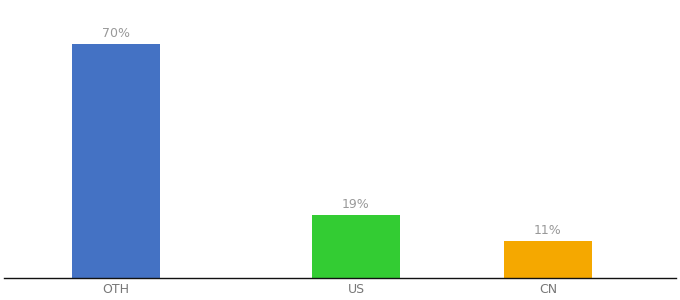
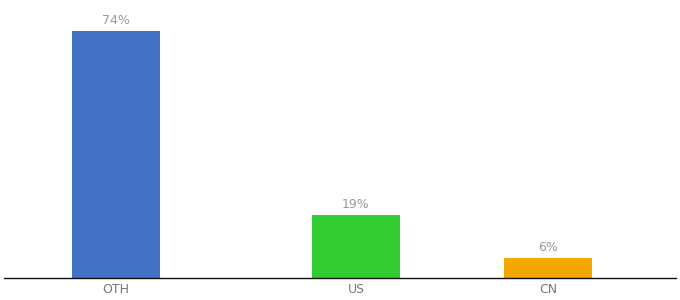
OTH: 70% -> 74%
CN: 11% -> 6%
